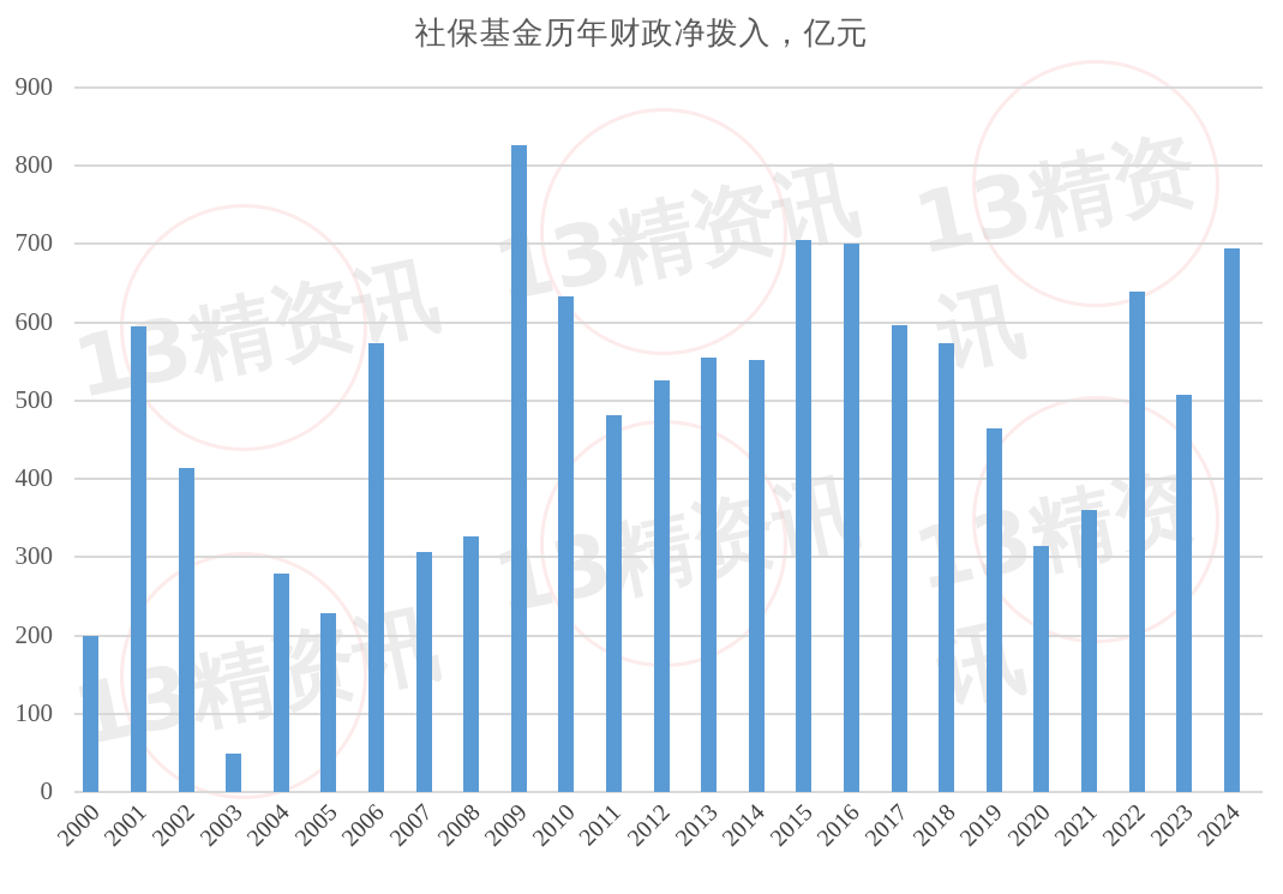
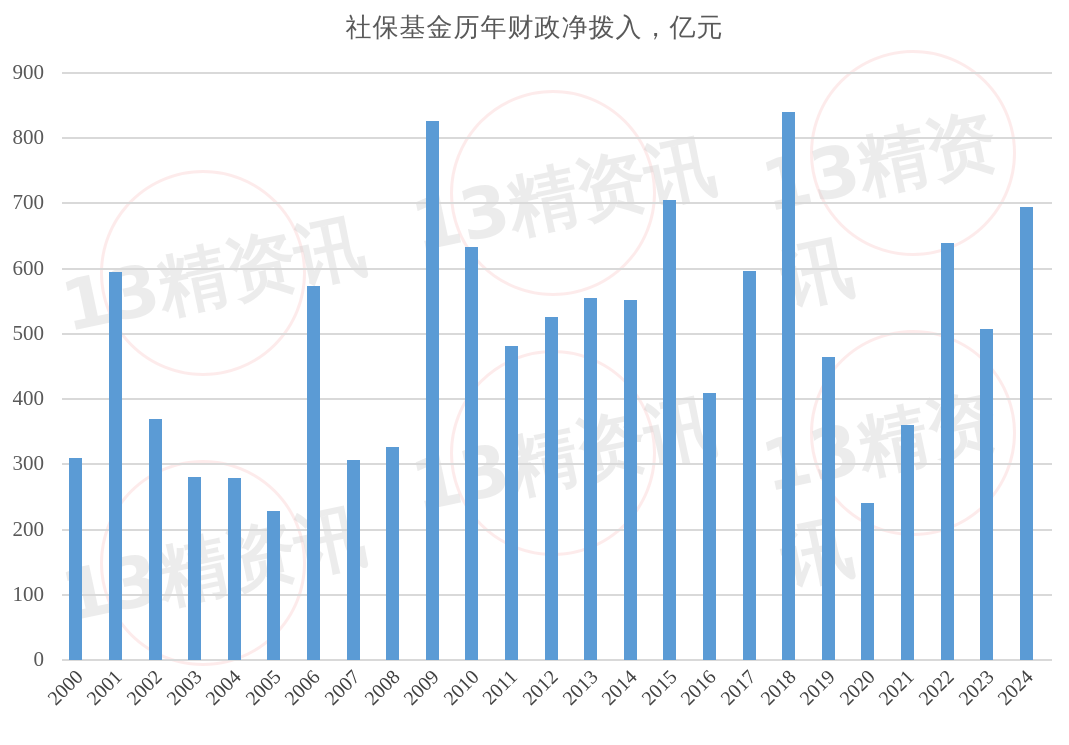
2000: 200 -> 310
2002: 410 -> 370
2003: 50 -> 280
2016: 700 -> 410
2018: 570 -> 840
2020: 310 -> 240
